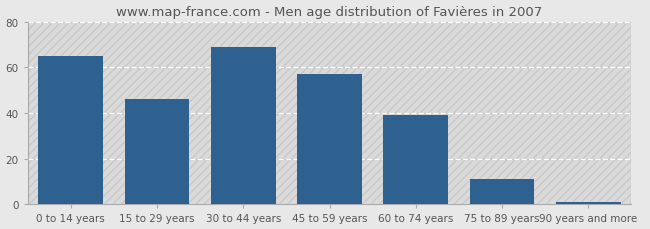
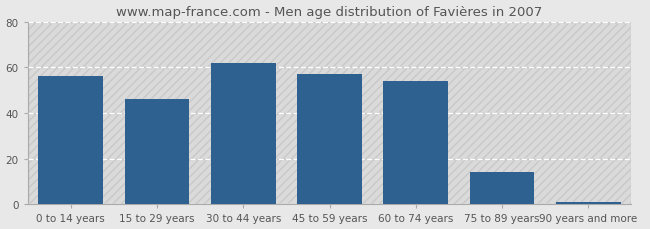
0 to 14 years: 65 -> 56
30 to 44 years: 69 -> 62
60 to 74 years: 39 -> 54
75 to 89 years: 11 -> 14
